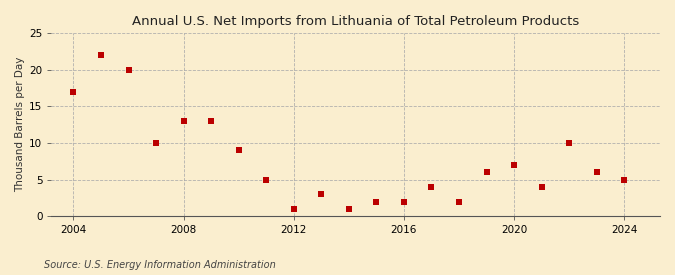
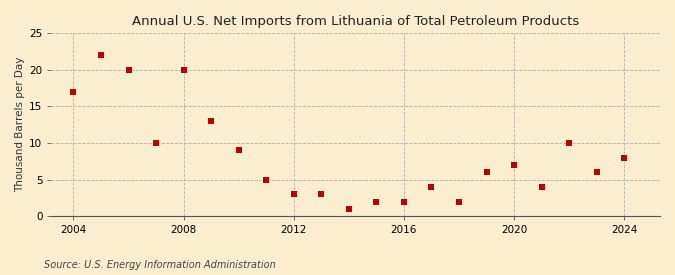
2008: 13 -> 20
2012: 1 -> 3
2024: 5 -> 8
